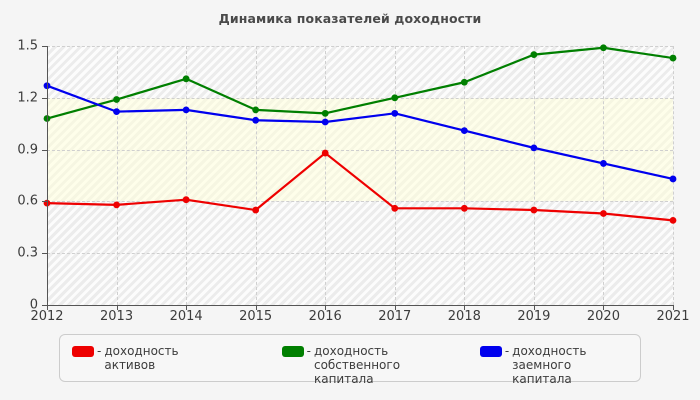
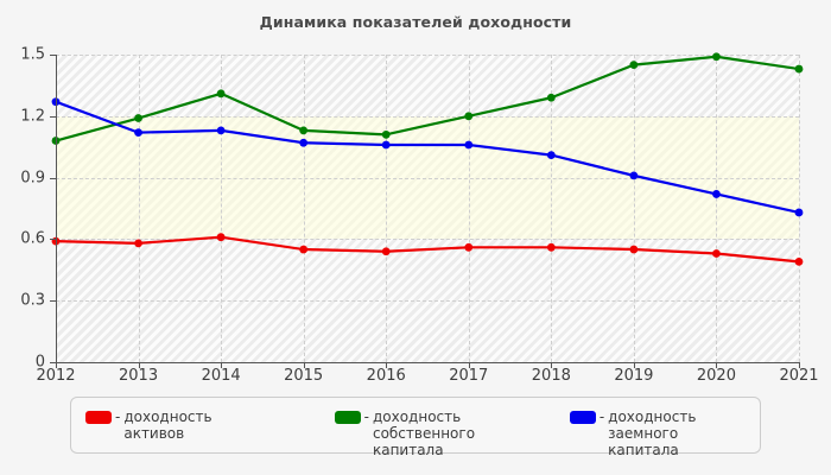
- доходность активов/2016: 0.88 -> 0.54
- доходность заемного капитала/2017: 1.11 -> 1.06
